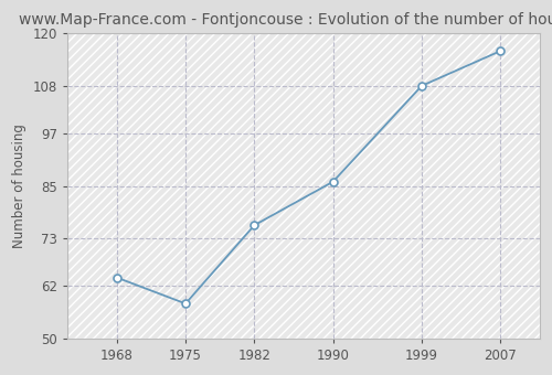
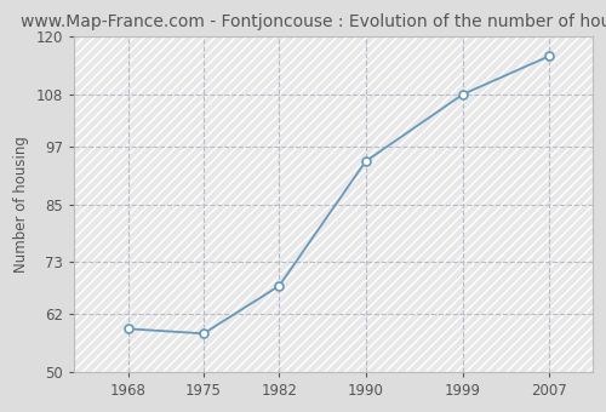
1968: 64 -> 59
1982: 76 -> 68
1990: 86 -> 94
